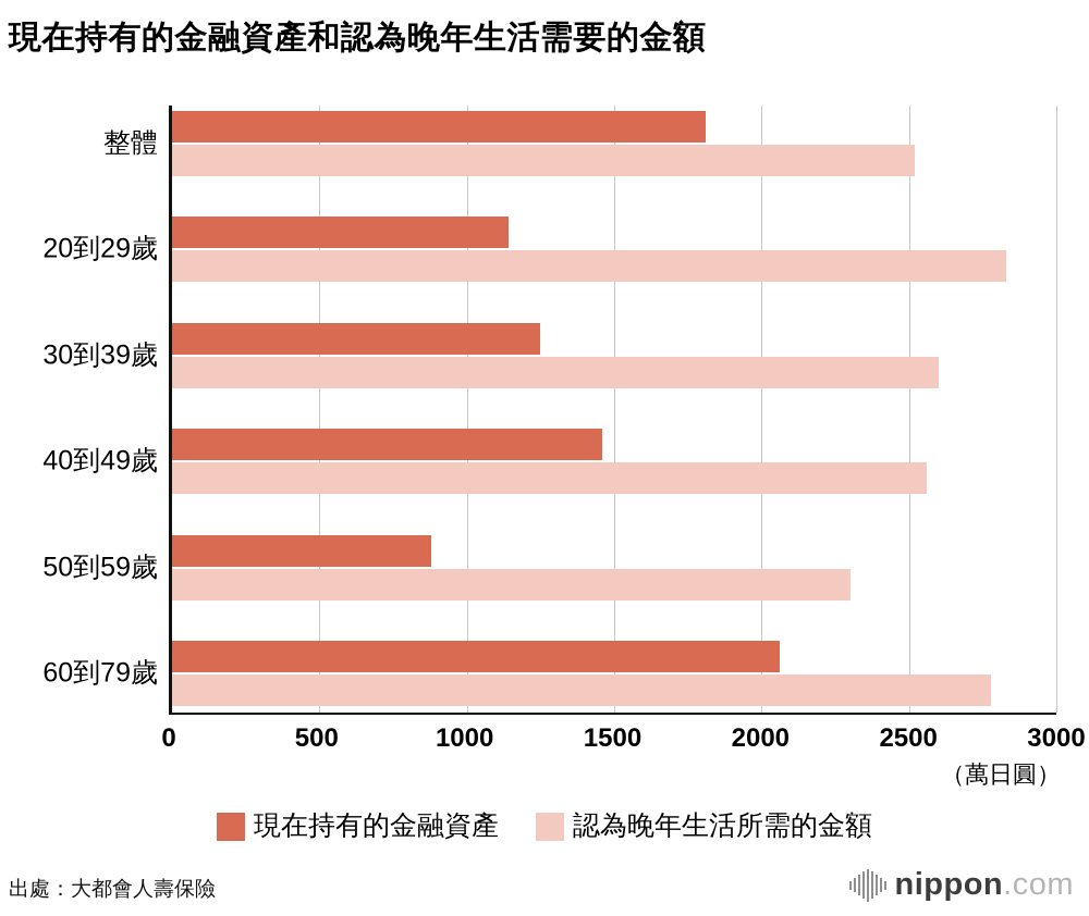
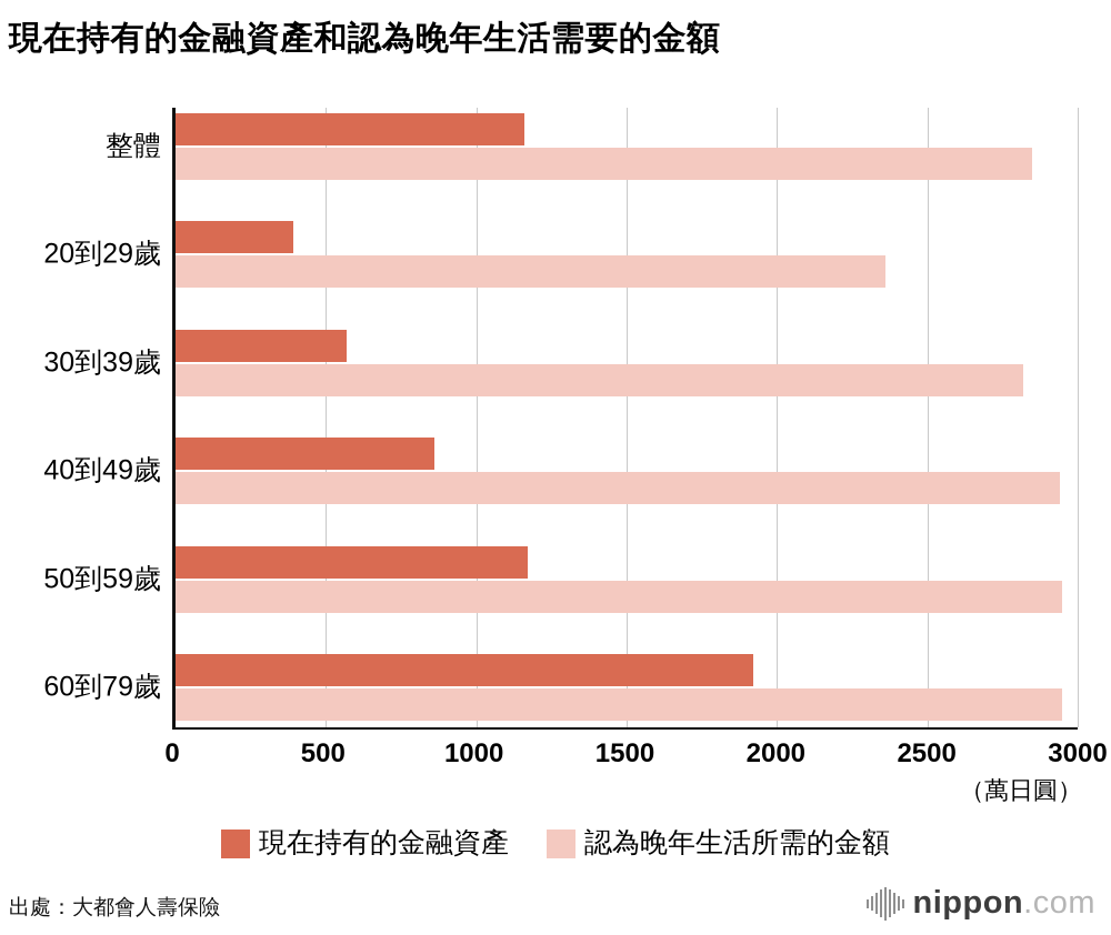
現在持有的金融資產/整體: 1810 -> 1160
認為晚年生活所需的金額/整體: 2520 -> 2850
現在持有的金融資產/20到29歲: 1140 -> 390
認為晚年生活所需的金額/20到29歲: 2830 -> 2360
現在持有的金融資產/30到39歲: 1250 -> 570
認為晚年生活所需的金額/30到39歲: 2600 -> 2820
現在持有的金融資產/40到49歲: 1460 -> 860
認為晚年生活所需的金額/40到49歲: 2560 -> 2940
現在持有的金融資產/50到59歲: 880 -> 1170
認為晚年生活所需的金額/50到59歲: 2300 -> 2950
現在持有的金融資產/60到79歲: 2060 -> 1920
認為晚年生活所需的金額/60到79歲: 2780 -> 2950
